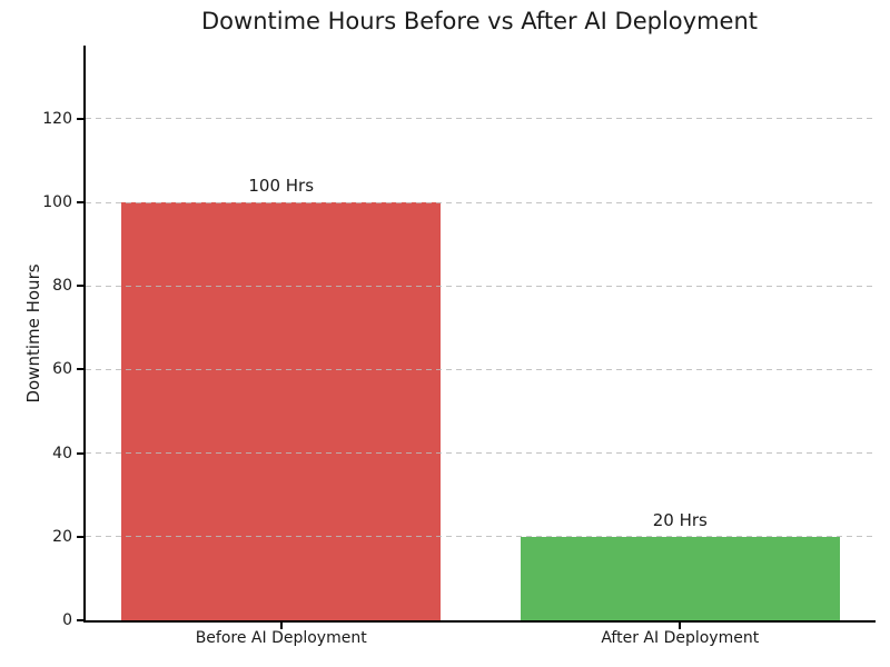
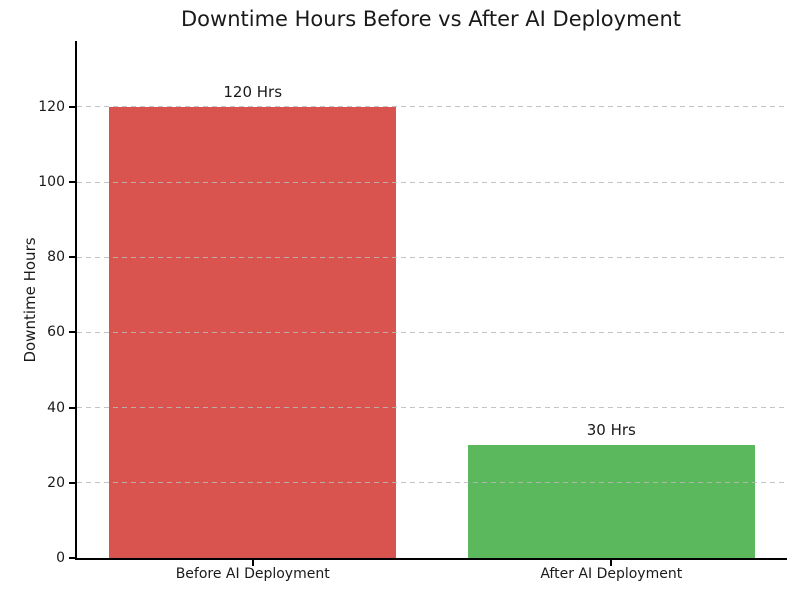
Before AI Deployment: 100 -> 120
After AI Deployment: 20 -> 30
